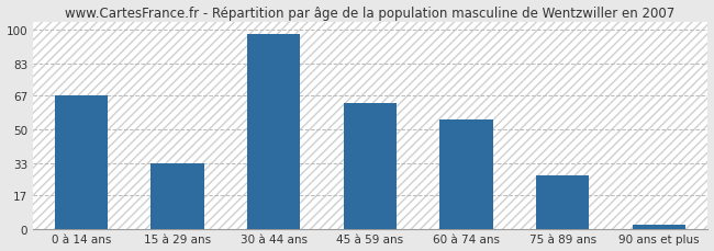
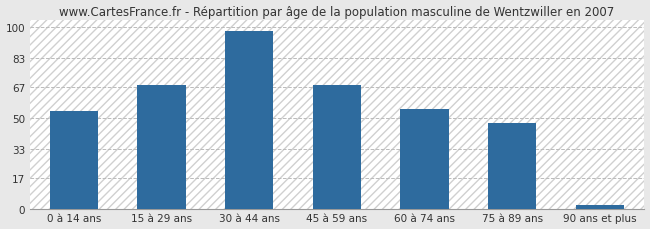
0 à 14 ans: 67 -> 54
15 à 29 ans: 33 -> 68
45 à 59 ans: 63 -> 68
75 à 89 ans: 27 -> 47
